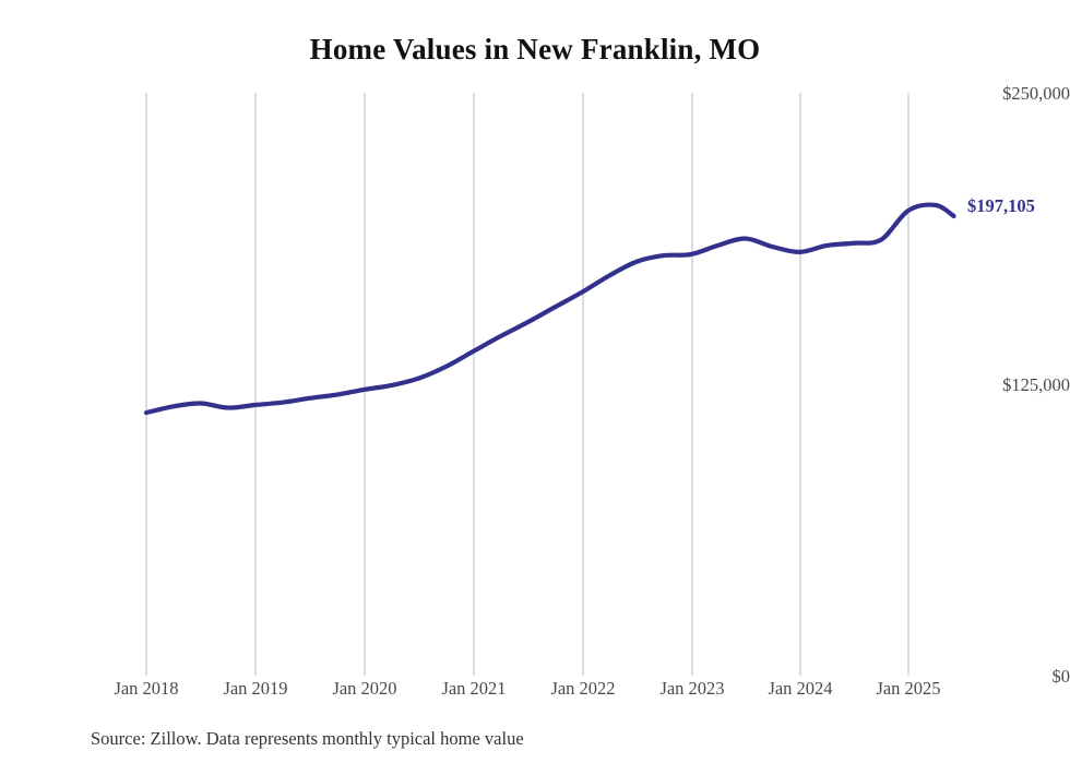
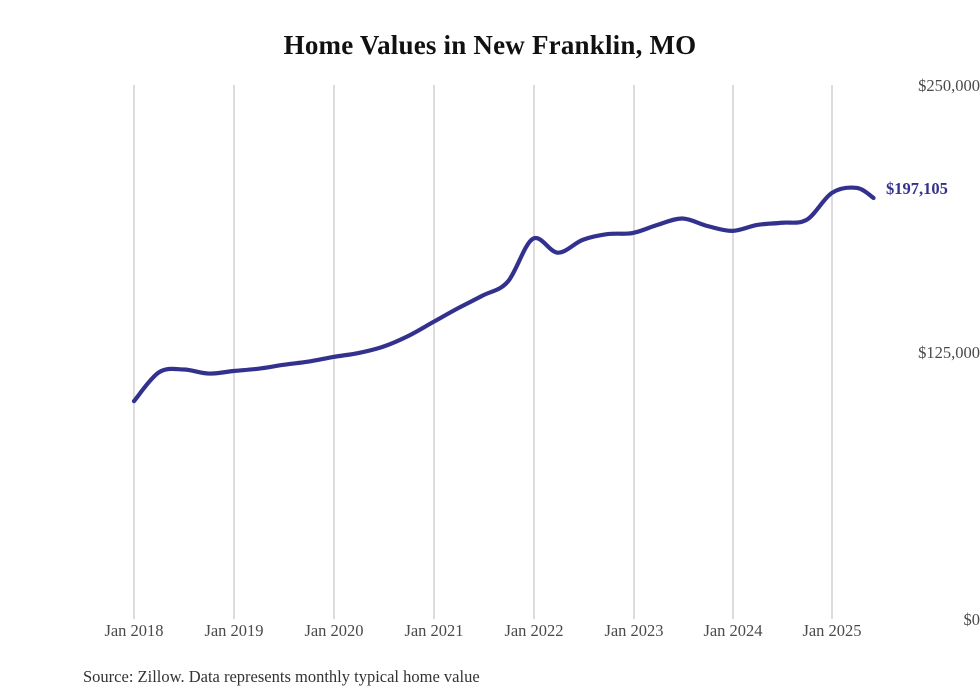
Jan 2018: $113000 -> $102000
Jan 2022: $164000 -> $178000
